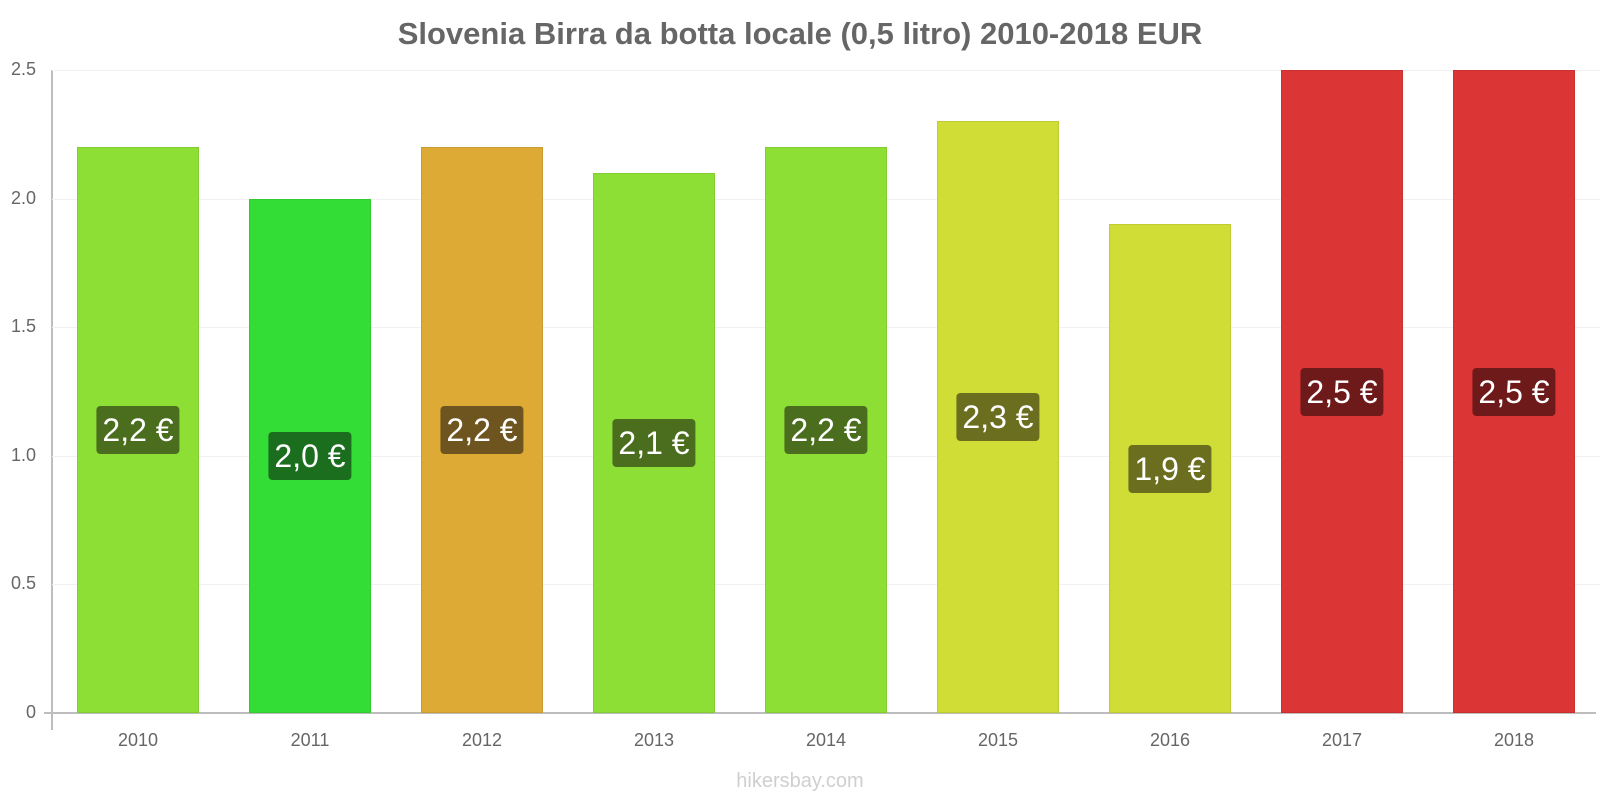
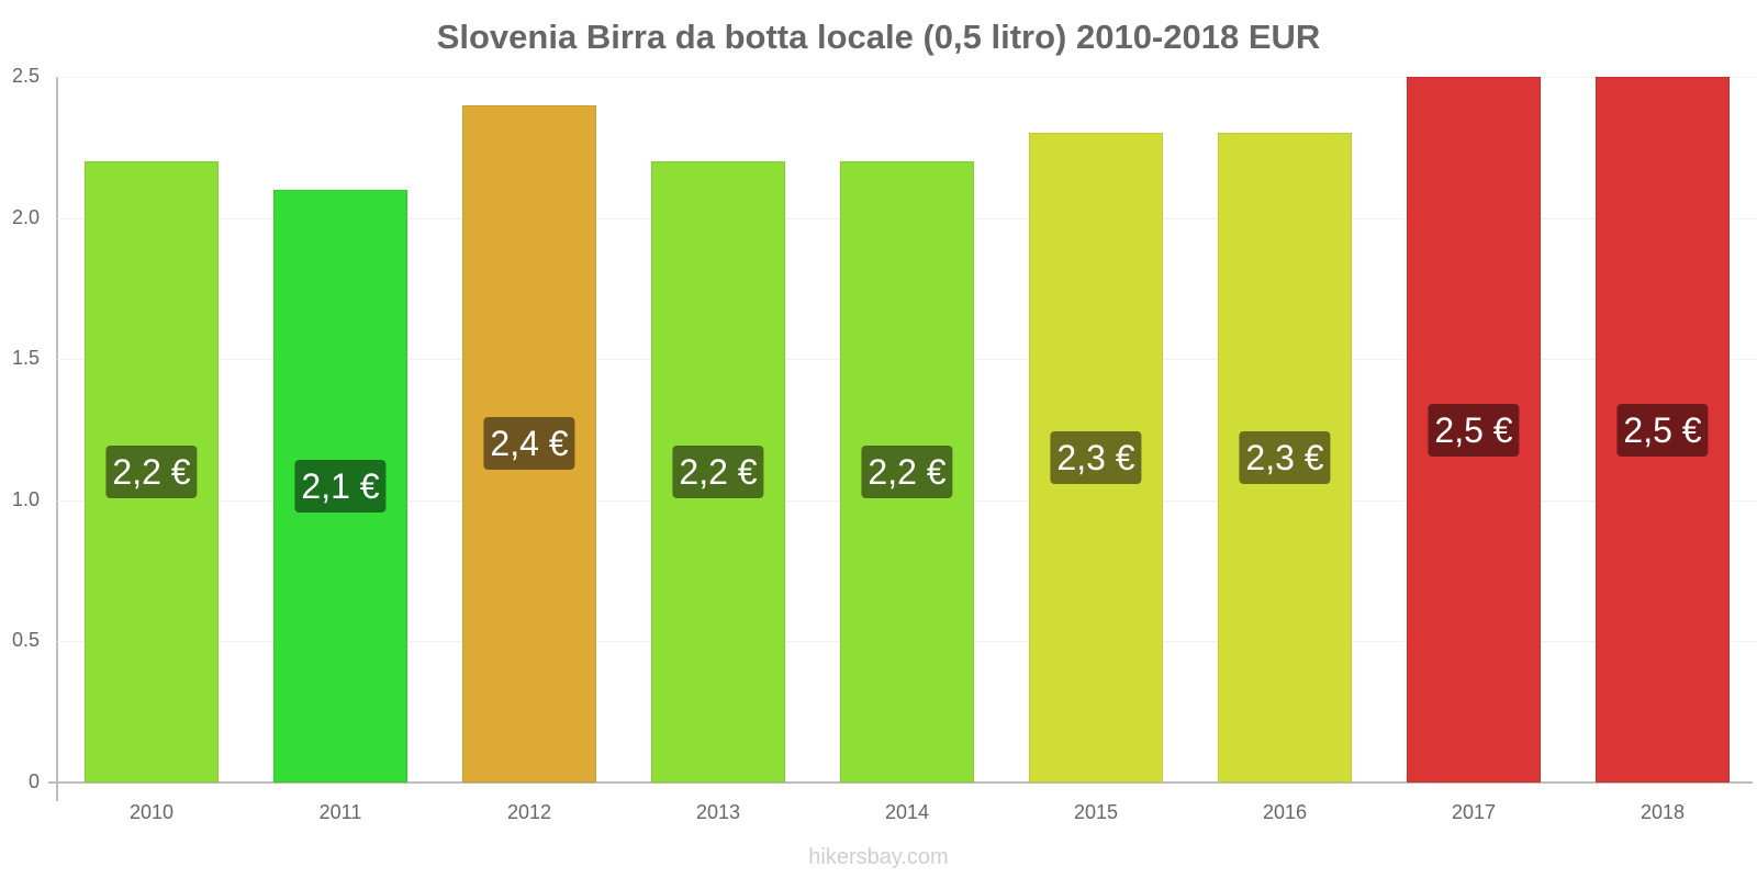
2011: 2,0 -> 2,1
2012: 2,2 -> 2,4
2013: 2,1 -> 2,2
2016: 1,9 -> 2,3
